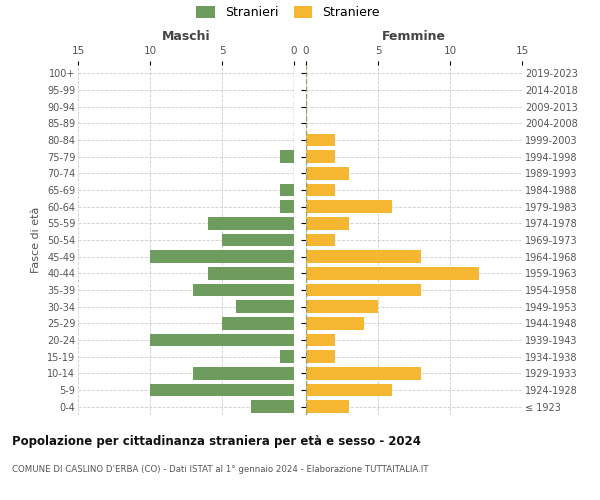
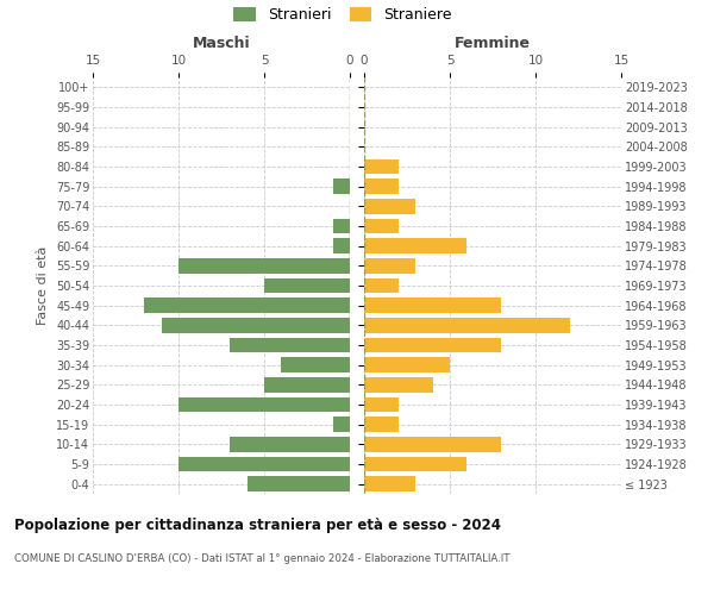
55-59: 6 -> 10
45-49: 10 -> 12
40-44: 6 -> 11
0-4: 3 -> 6
